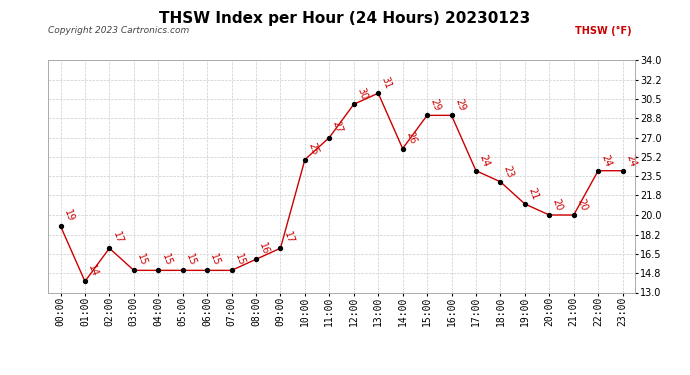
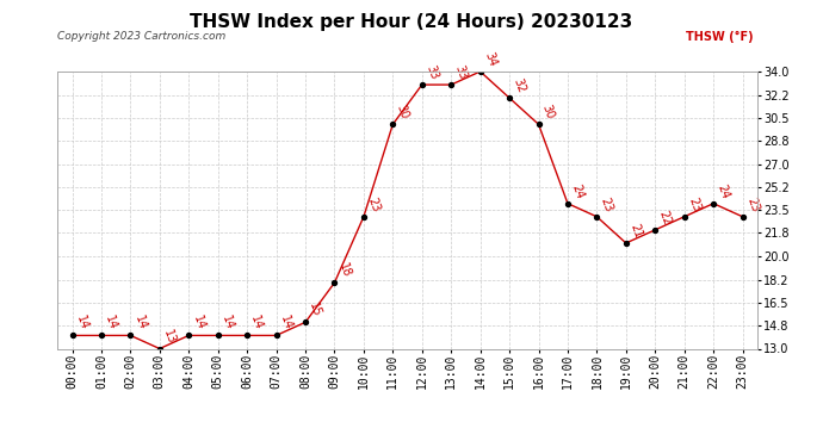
00:00: 19 -> 14
02:00: 17 -> 14
03:00: 15 -> 13
04:00: 15 -> 14
05:00: 15 -> 14
06:00: 15 -> 14
07:00: 15 -> 14
08:00: 16 -> 15
09:00: 17 -> 18
10:00: 25 -> 23
11:00: 27 -> 30
12:00: 30 -> 33
13:00: 31 -> 33
14:00: 26 -> 34
15:00: 29 -> 32
16:00: 29 -> 30
20:00: 20 -> 22
21:00: 20 -> 23
23:00: 24 -> 23
